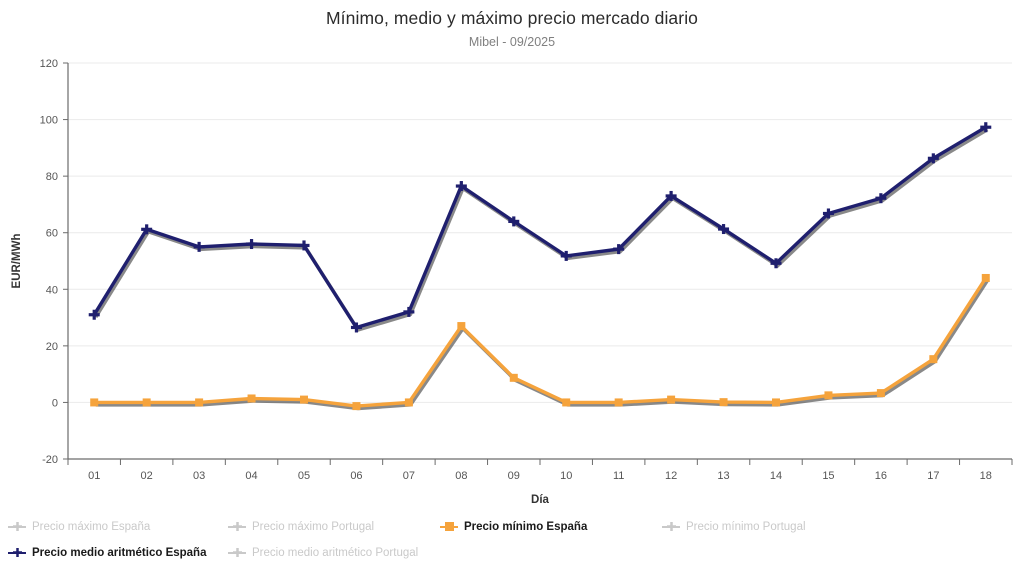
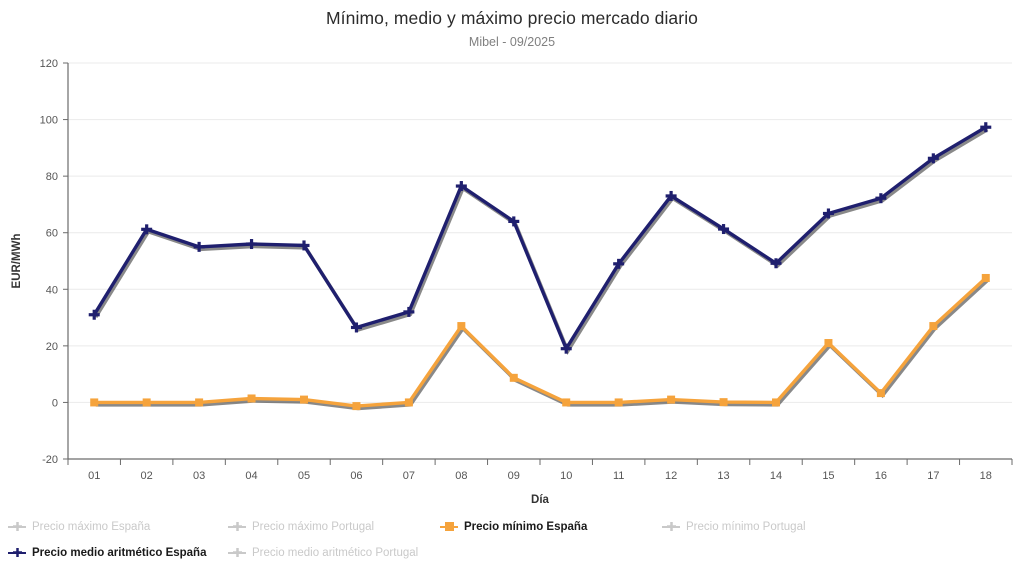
Precio medio aritmético España/10: 52 -> 19
Precio medio aritmético España/11: 54 -> 49
Precio mínimo España/15: 2 -> 21
Precio mínimo España/17: 15 -> 27
